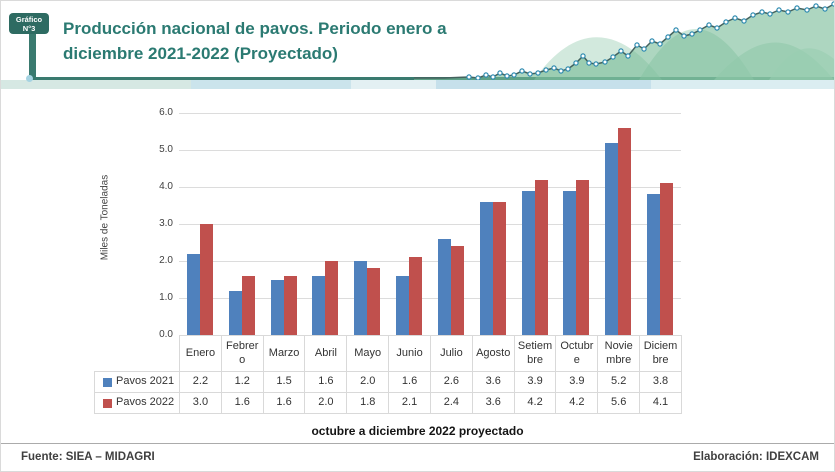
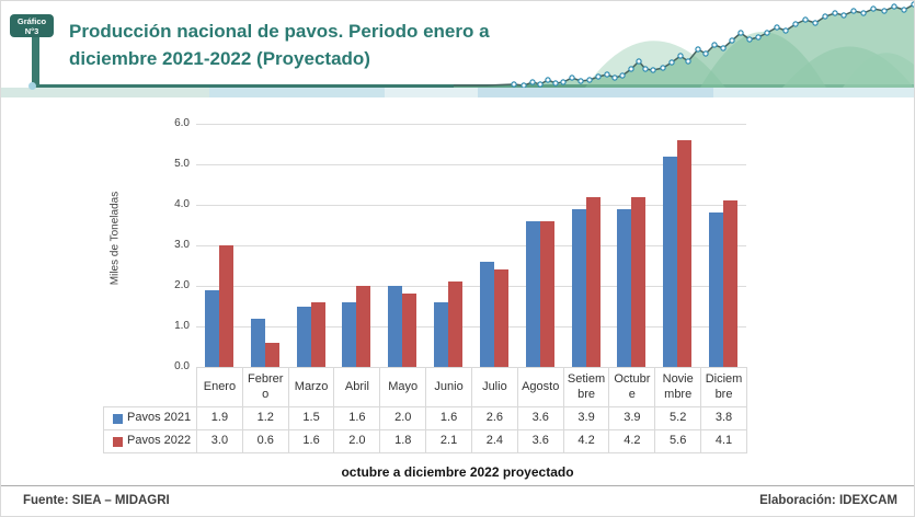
Pavos 2021/Enero: 2.2 -> 1.9
Pavos 2022/Febrero: 1.6 -> 0.6
